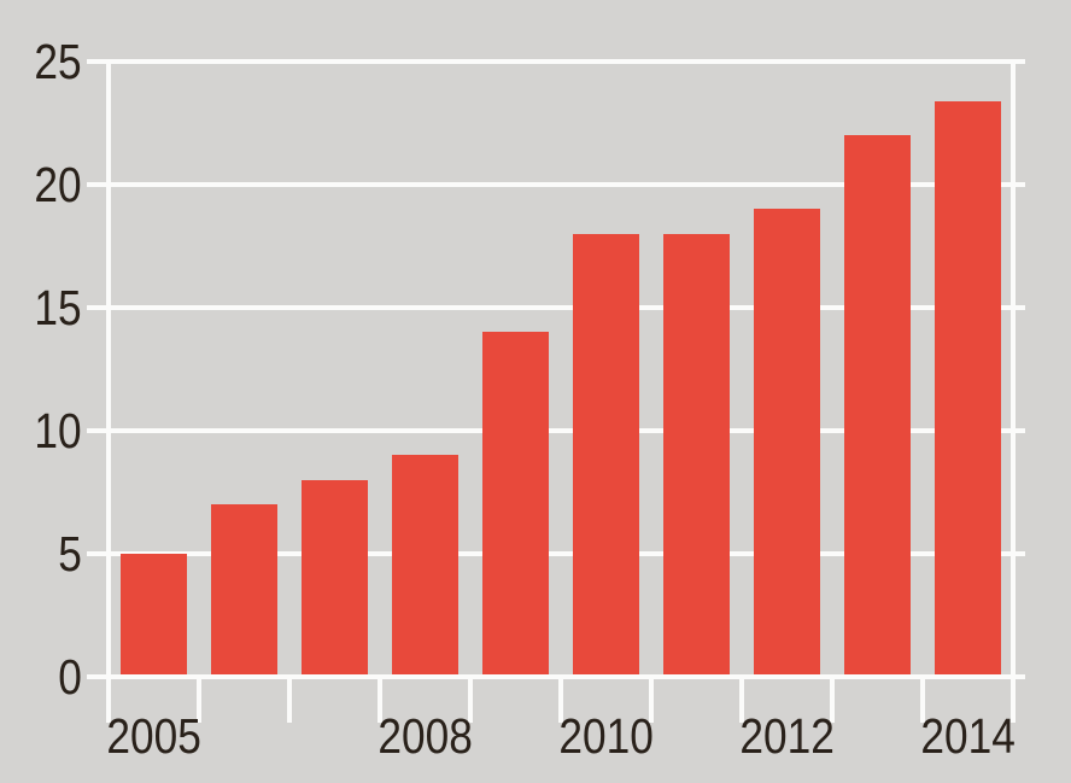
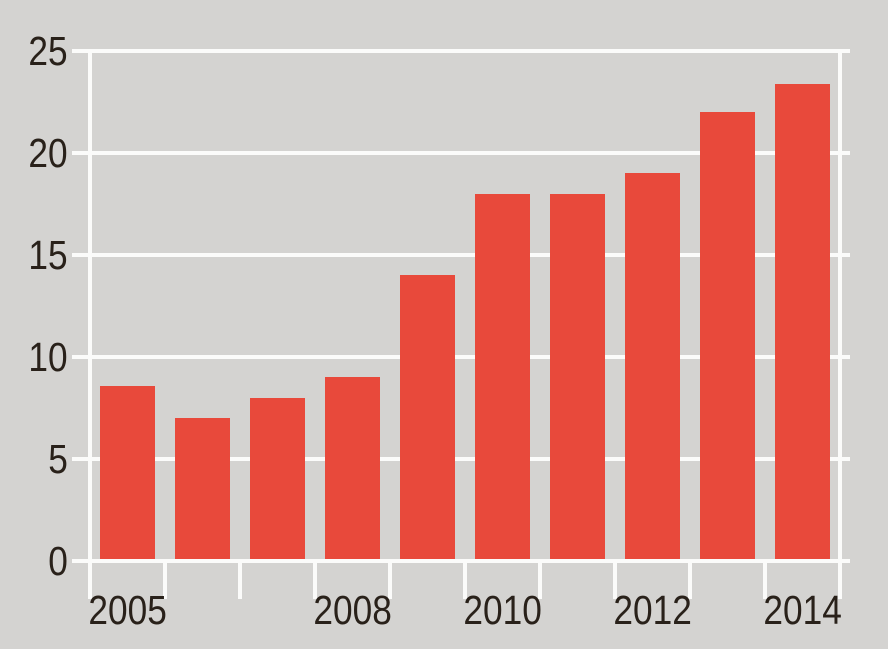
2005: 5.0 -> 8.6
